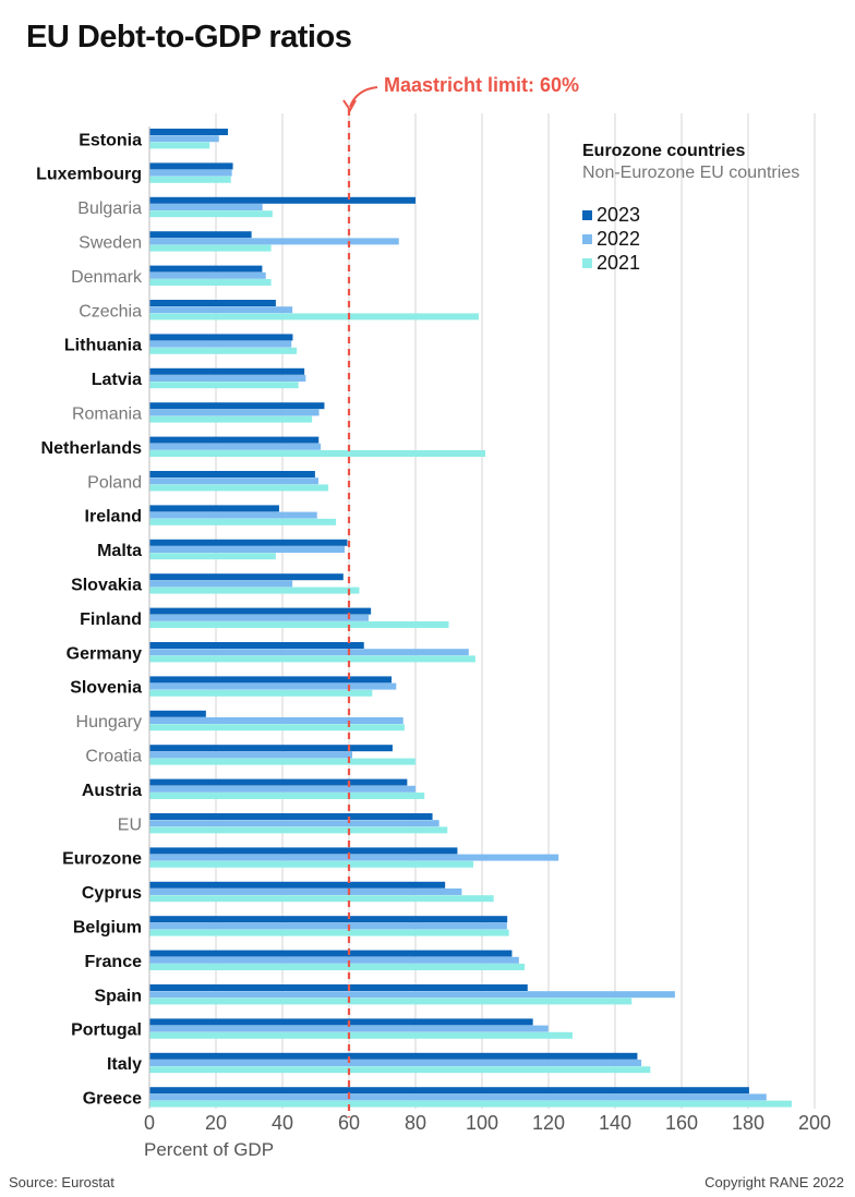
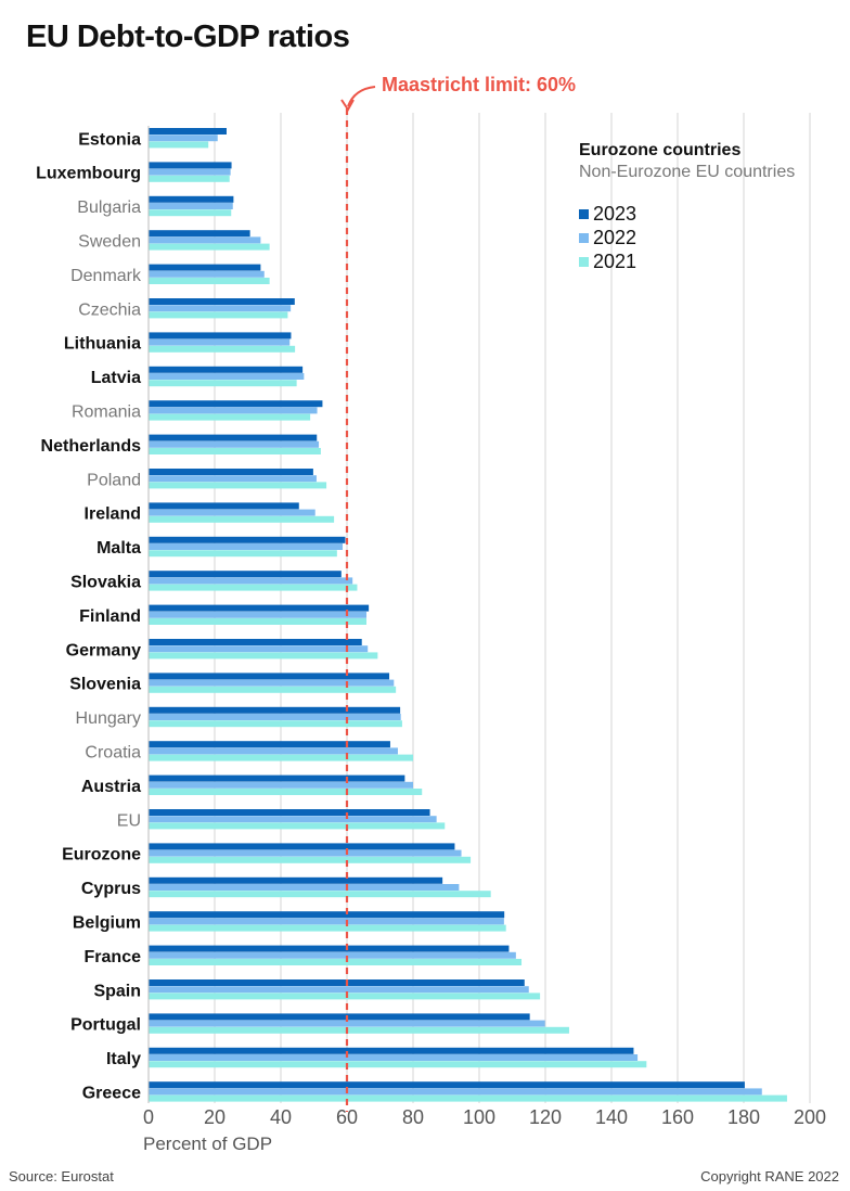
2023/Bulgaria: 80 -> 26
2022/Bulgaria: 34 -> 26
2021/Bulgaria: 37 -> 25
2022/Sweden: 75 -> 34
2023/Czechia: 38 -> 44
2021/Czechia: 99 -> 42
2021/Netherlands: 101 -> 52
2023/Ireland: 39 -> 46
2021/Malta: 38 -> 57
2022/Slovakia: 43 -> 62
2021/Finland: 90 -> 66
2022/Germany: 96 -> 66
2021/Germany: 98 -> 69
2021/Slovenia: 67 -> 75
2023/Hungary: 17 -> 76
2022/Croatia: 61 -> 75
2022/Eurozone: 123 -> 95
2022/Spain: 158 -> 115
2021/Spain: 145 -> 118
